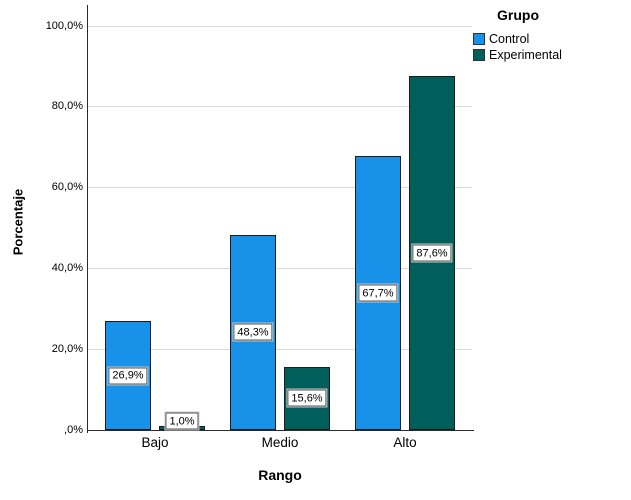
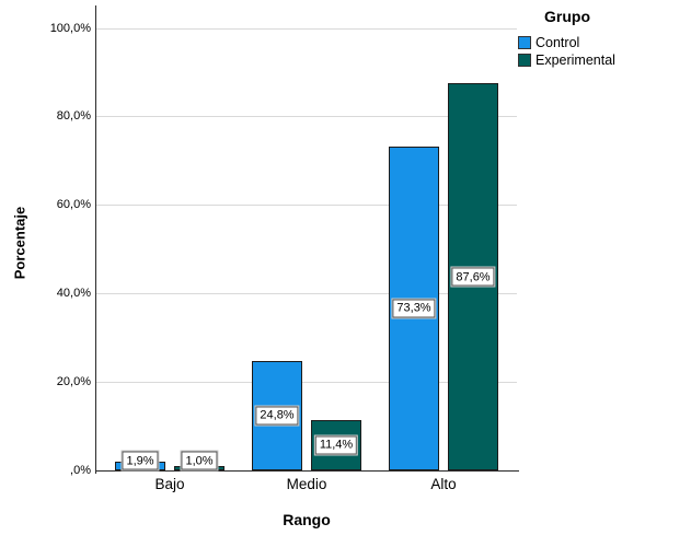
Control/Bajo: 26,9% -> 1,9%
Control/Medio: 48,3% -> 24,8%
Experimental/Medio: 15,6% -> 11,4%
Control/Alto: 67,7% -> 73,3%
